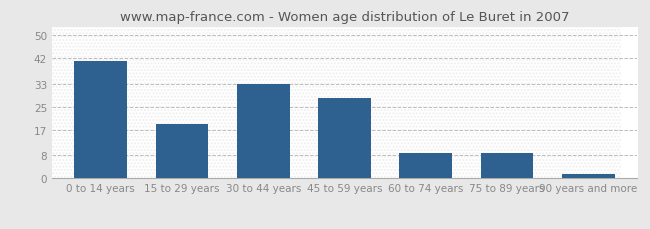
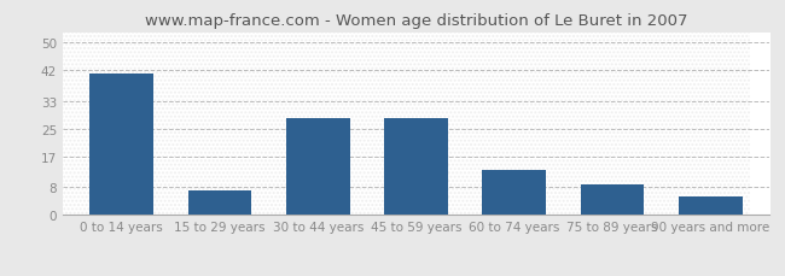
15 to 29 years: 19.0 -> 7.0
30 to 44 years: 33.0 -> 28.0
60 to 74 years: 9.0 -> 13.0
90 years and more: 1.5 -> 5.5
